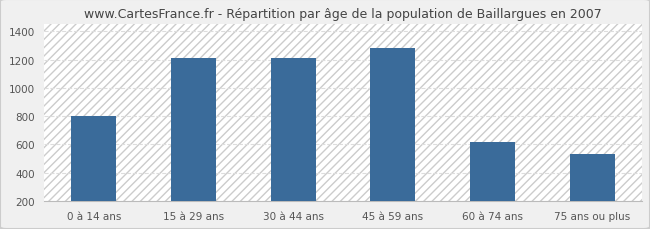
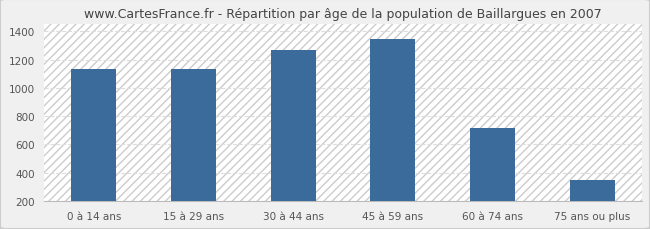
0 à 14 ans: 800 -> 1140
15 à 29 ans: 1210 -> 1140
30 à 44 ans: 1210 -> 1270
45 à 59 ans: 1280 -> 1340
60 à 74 ans: 620 -> 720
75 ans ou plus: 530 -> 350
